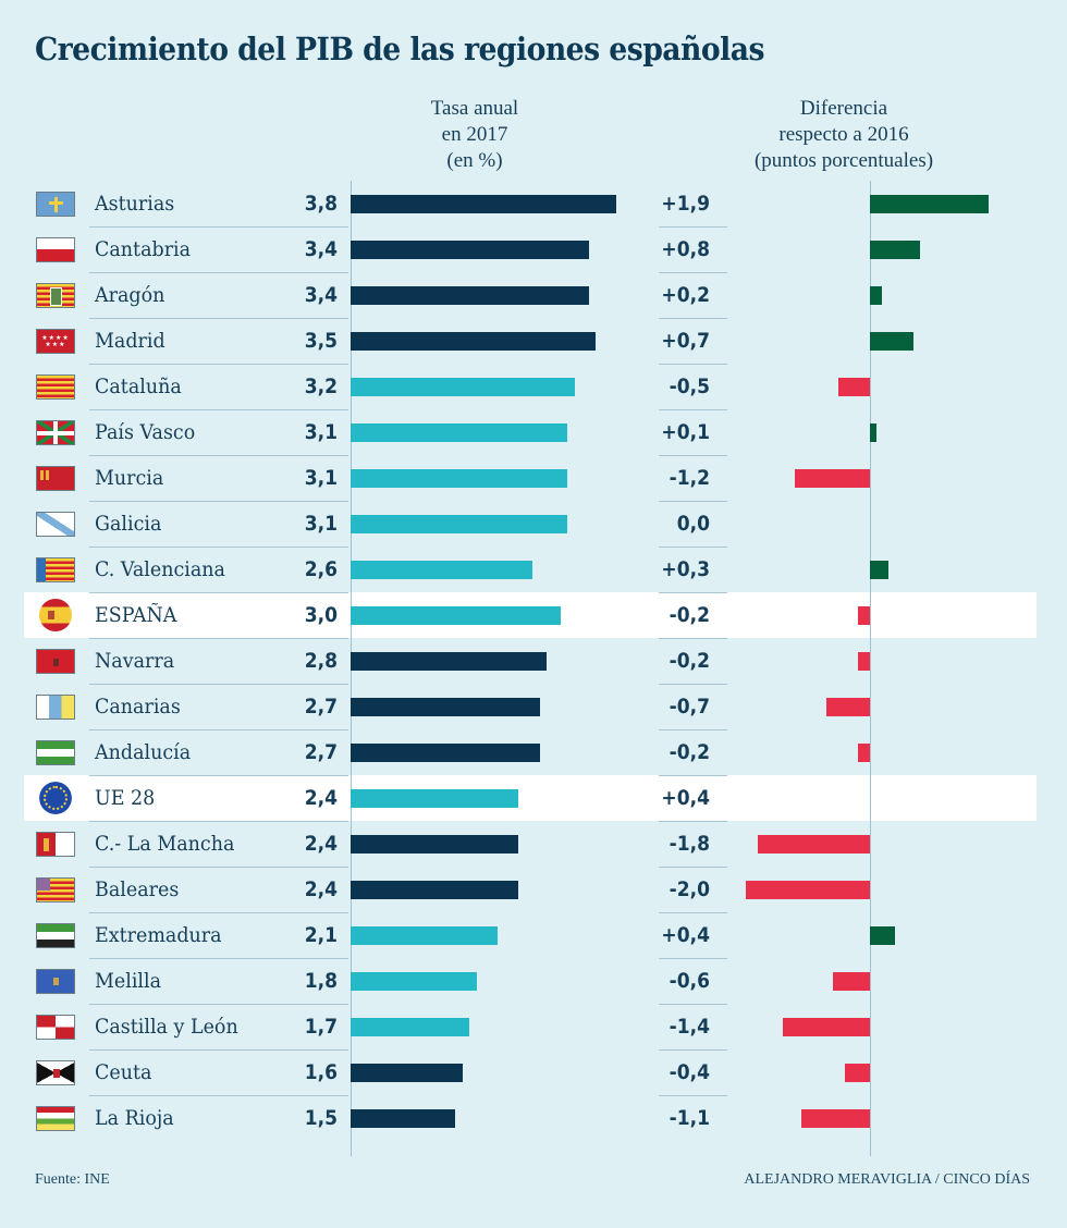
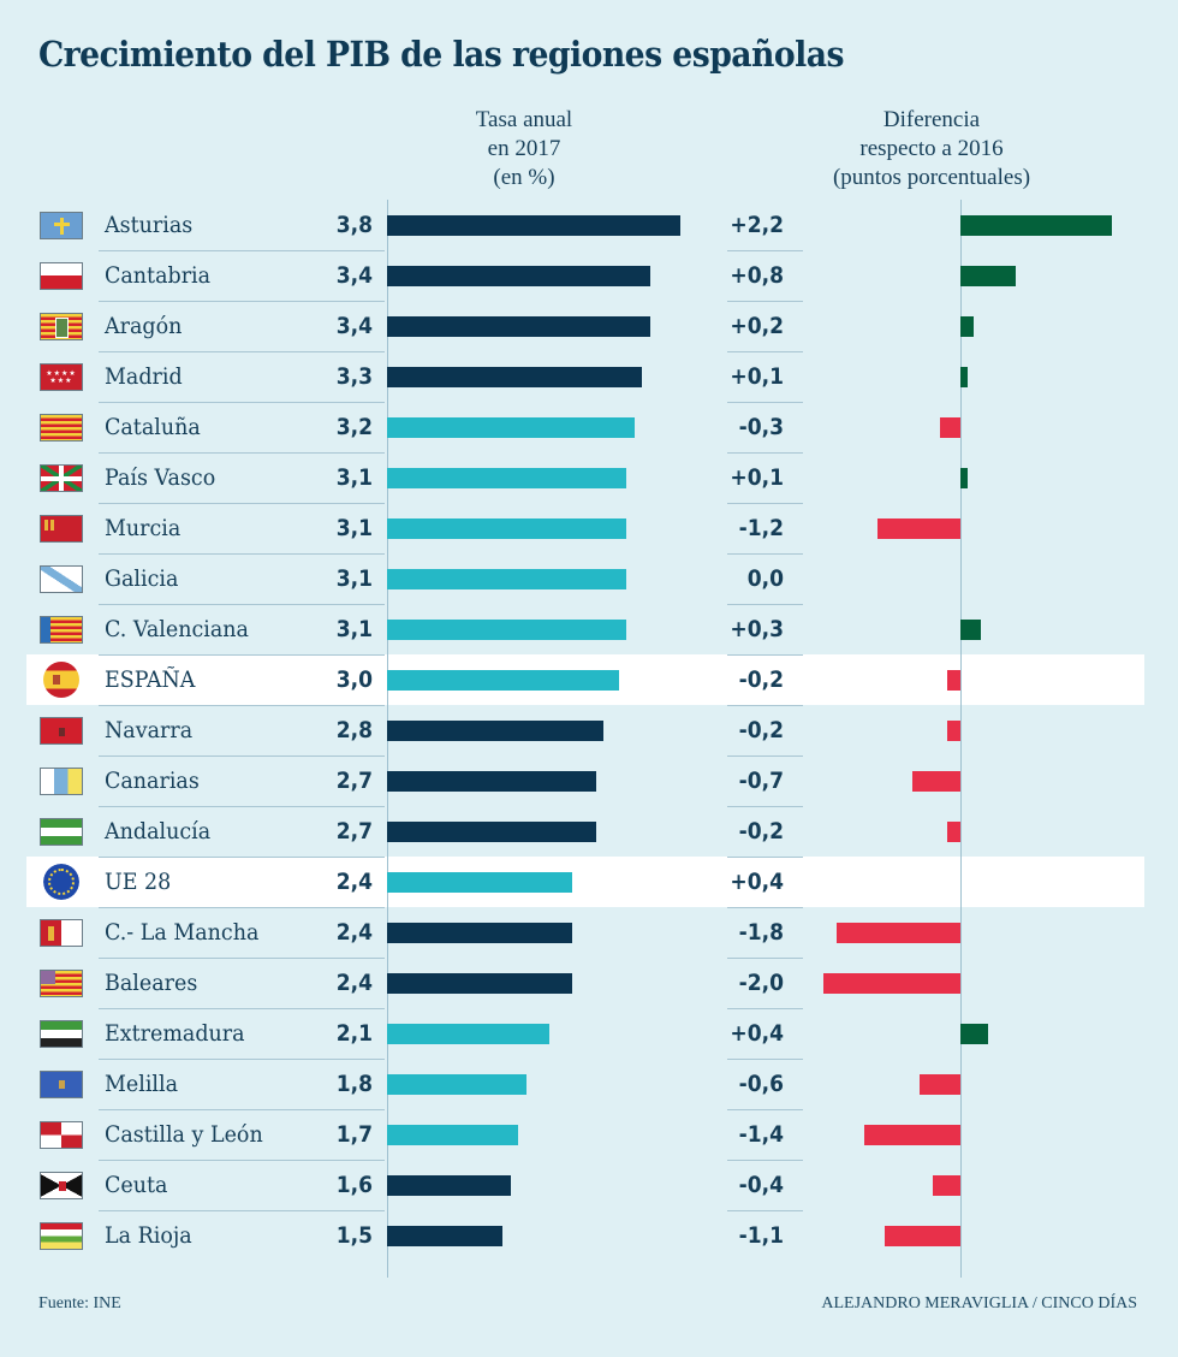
Diferencia respecto a 2016 (puntos porcentuales)/Asturias: +1,9 -> +2,2
Tasa anual en 2017 (en %)/Madrid: 3,5 -> 3,3
Diferencia respecto a 2016 (puntos porcentuales)/Madrid: +0,7 -> +0,1
Diferencia respecto a 2016 (puntos porcentuales)/Cataluña: -0,5 -> -0,3
Tasa anual en 2017 (en %)/C. Valenciana: 2,6 -> 3,1
